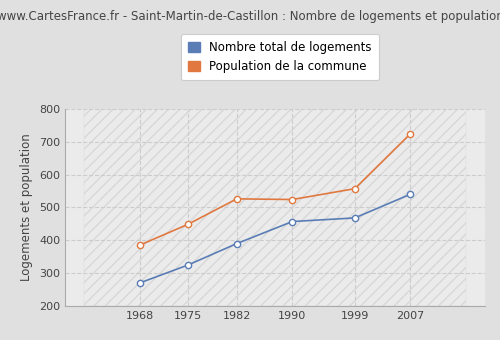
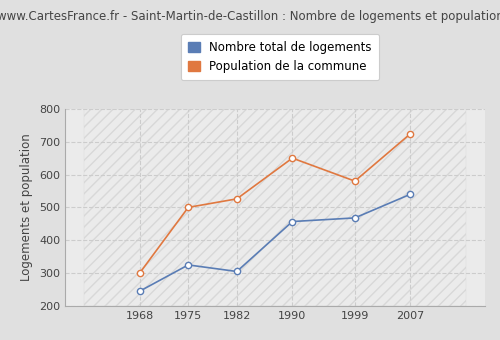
Nombre total de logements/1968: 270 -> 245
Population de la commune/1968: 385 -> 300
Population de la commune/1975: 449 -> 500
Nombre total de logements/1982: 390 -> 305
Population de la commune/1990: 524 -> 650
Population de la commune/1999: 557 -> 580
